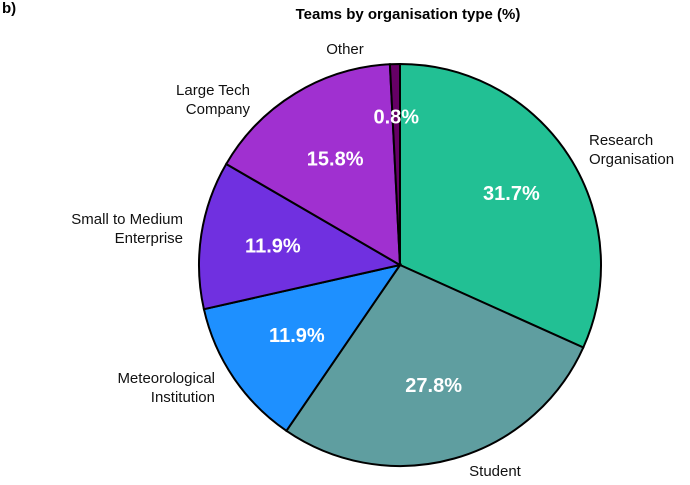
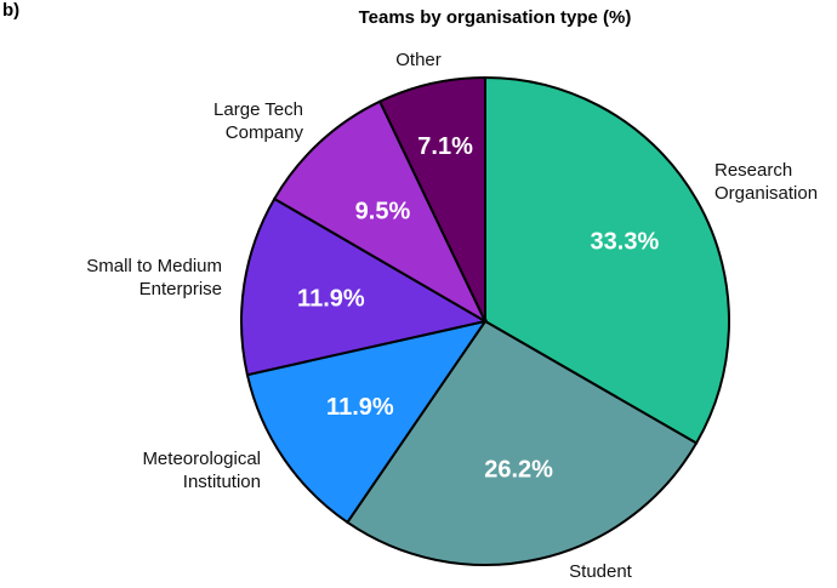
Research Organisation: 31.7% -> 33.3%
Student: 27.8% -> 26.2%
Large Tech Company: 15.8% -> 9.5%
Other: 0.8% -> 7.1%
